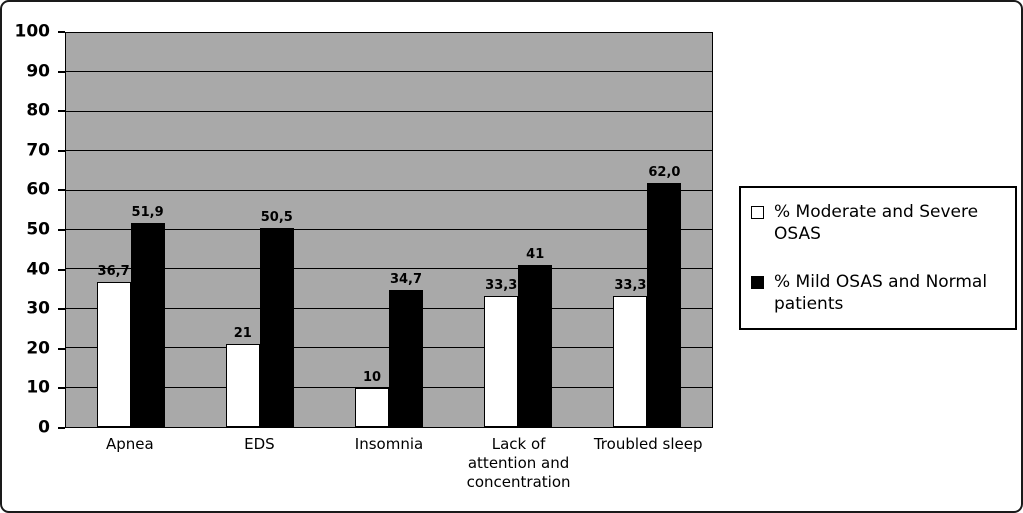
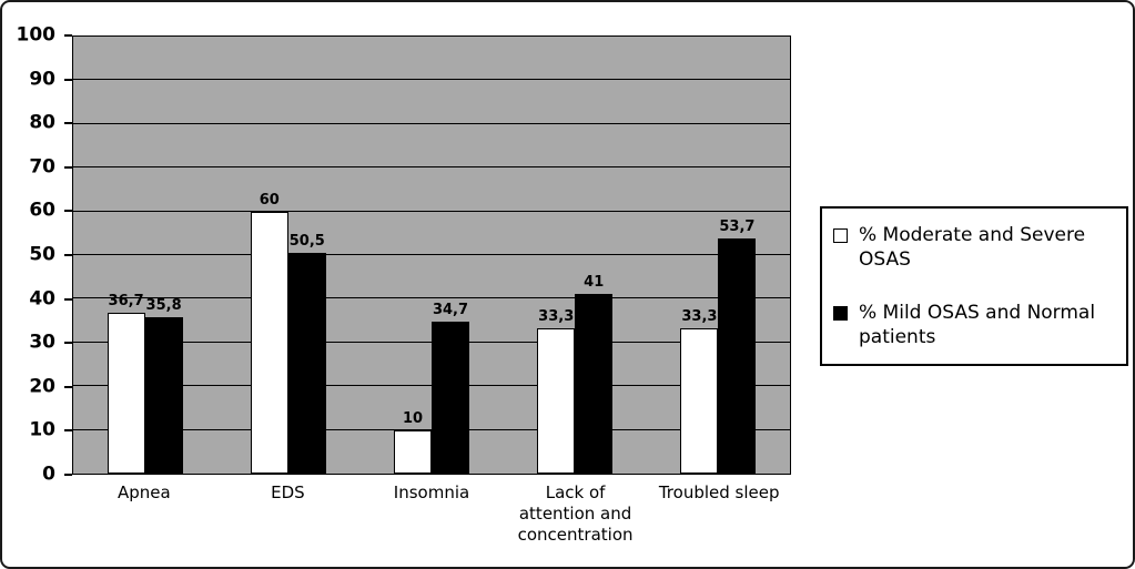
% Mild OSAS and Normal patients/Apnea: 51,9 -> 35,8
% Moderate and Severe OSAS/EDS: 21 -> 60
% Mild OSAS and Normal patients/Troubled sleep: 62,0 -> 53,7
